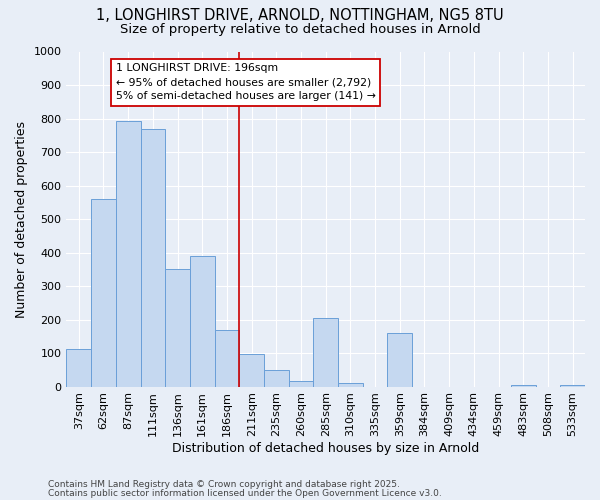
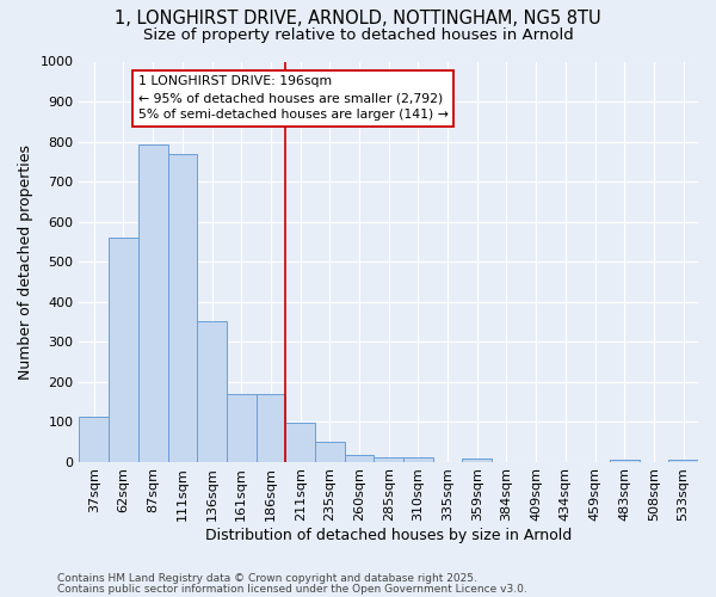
161sqm: 390 -> 168
285sqm: 205 -> 12
359sqm: 160 -> 8
